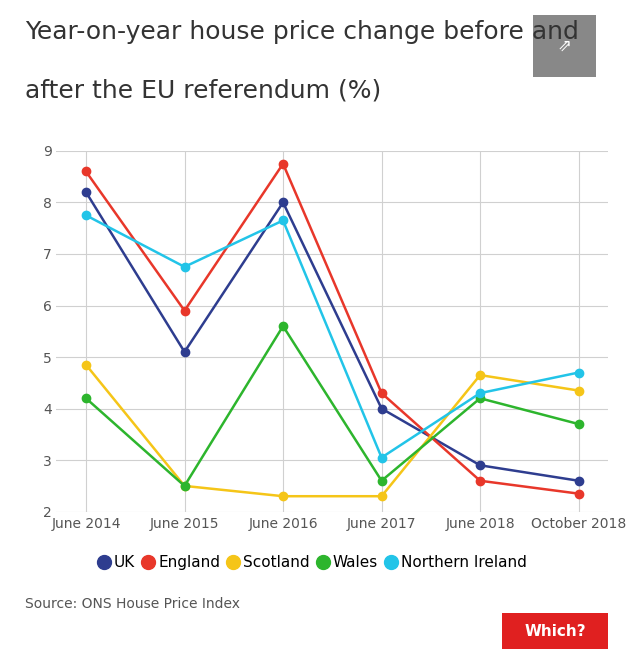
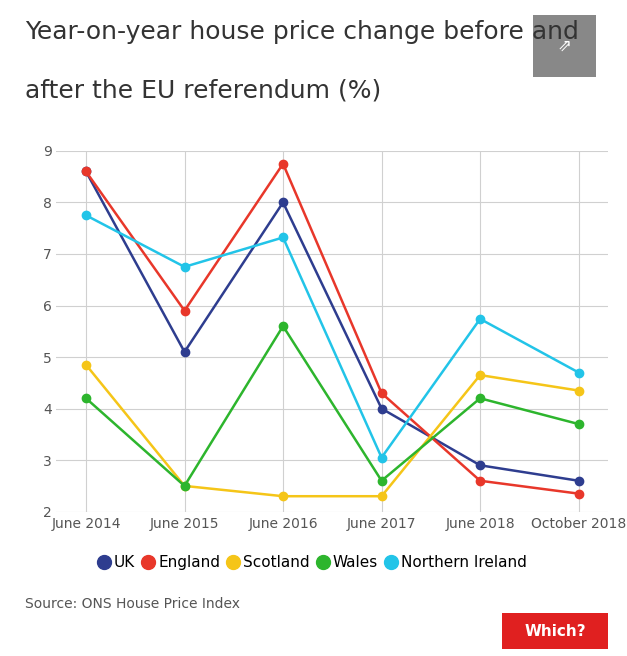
UK/June 2014: 8.2 -> 8.6
Northern Ireland/June 2016: 7.65 -> 7.32
Northern Ireland/June 2018: 4.30 -> 5.74
